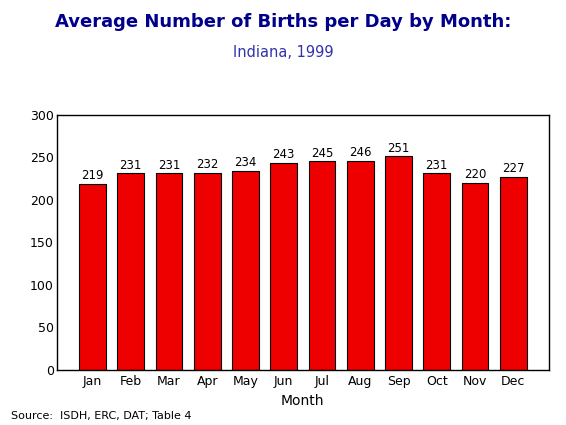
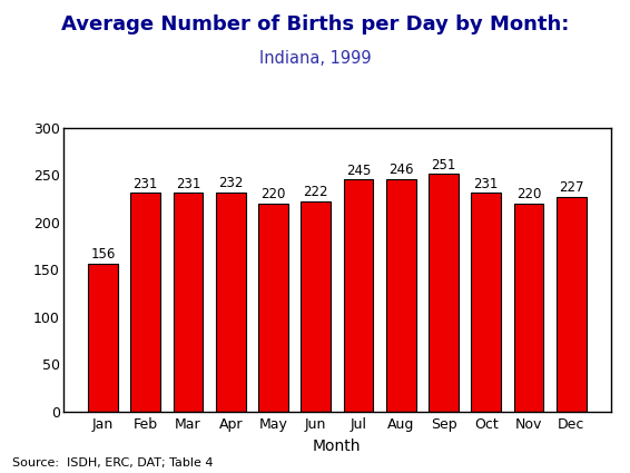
Jan: 219 -> 156
May: 234 -> 220
Jun: 243 -> 222
